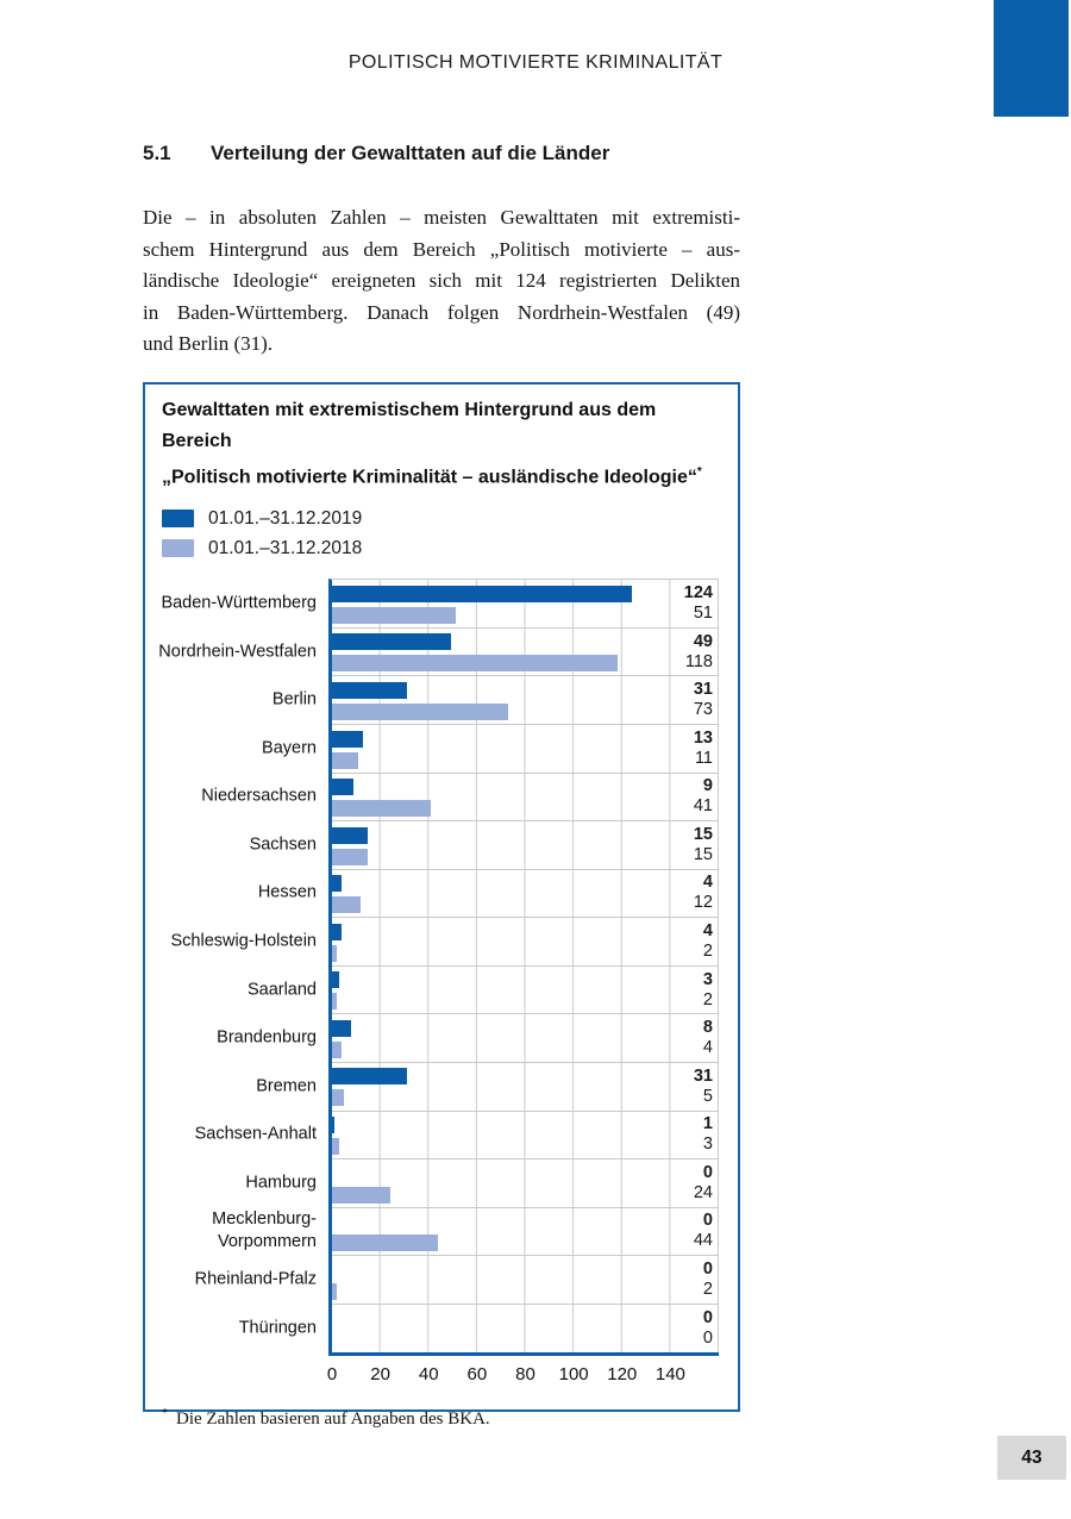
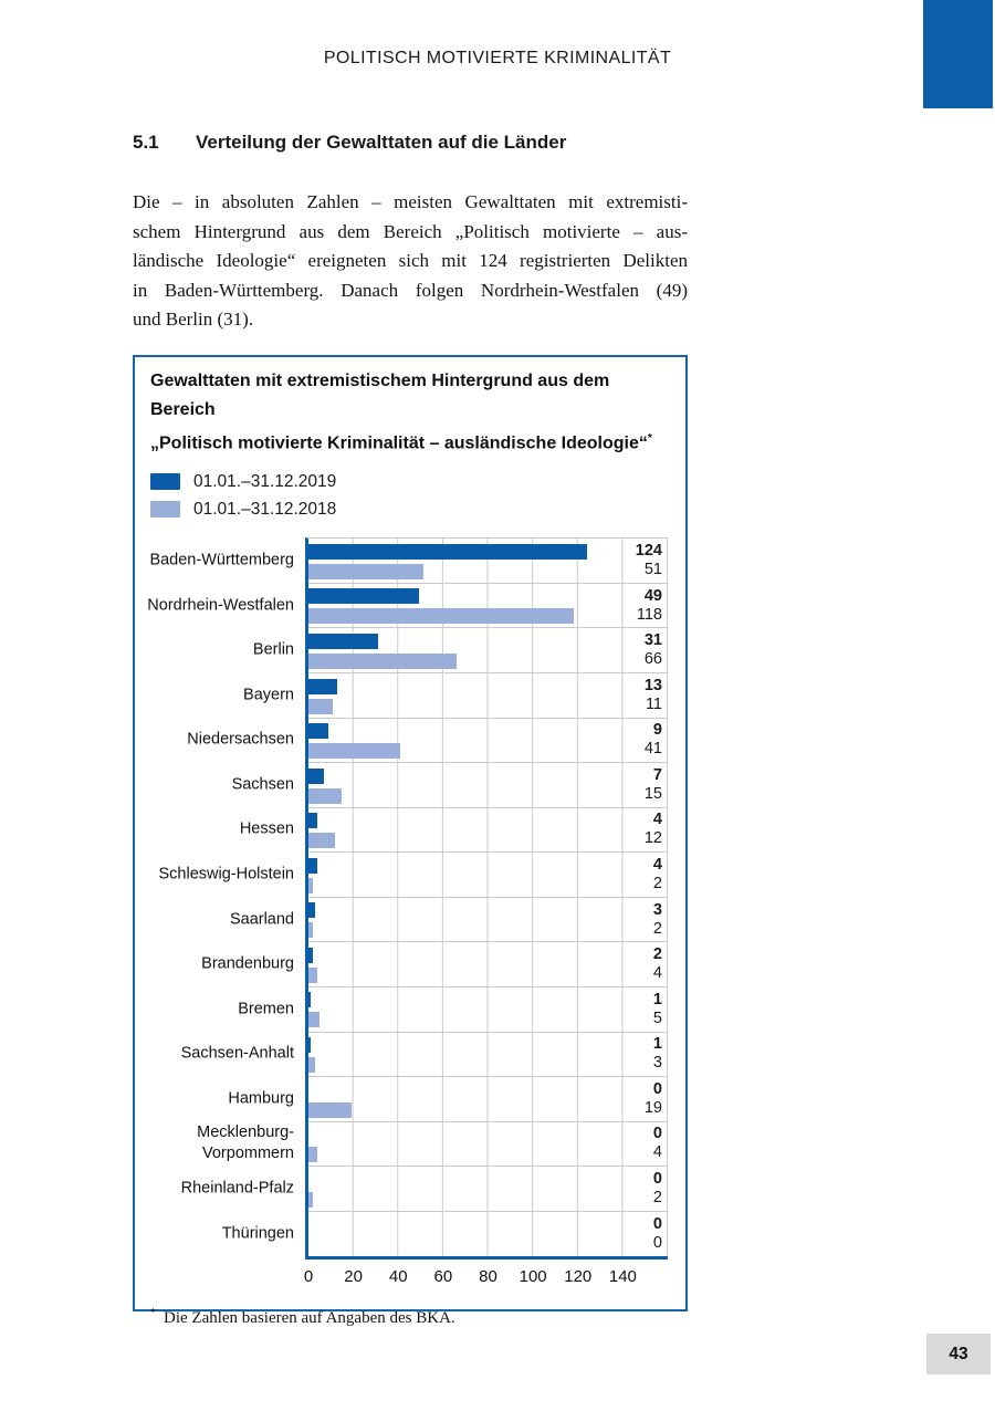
01.01.–31.12.2018/Berlin: 73 -> 66
01.01.–31.12.2019/Sachsen: 15 -> 7
01.01.–31.12.2019/Brandenburg: 8 -> 2
01.01.–31.12.2019/Bremen: 31 -> 1
01.01.–31.12.2018/Hamburg: 24 -> 19
01.01.–31.12.2018/Mecklenburg-Vorpommern: 44 -> 4
